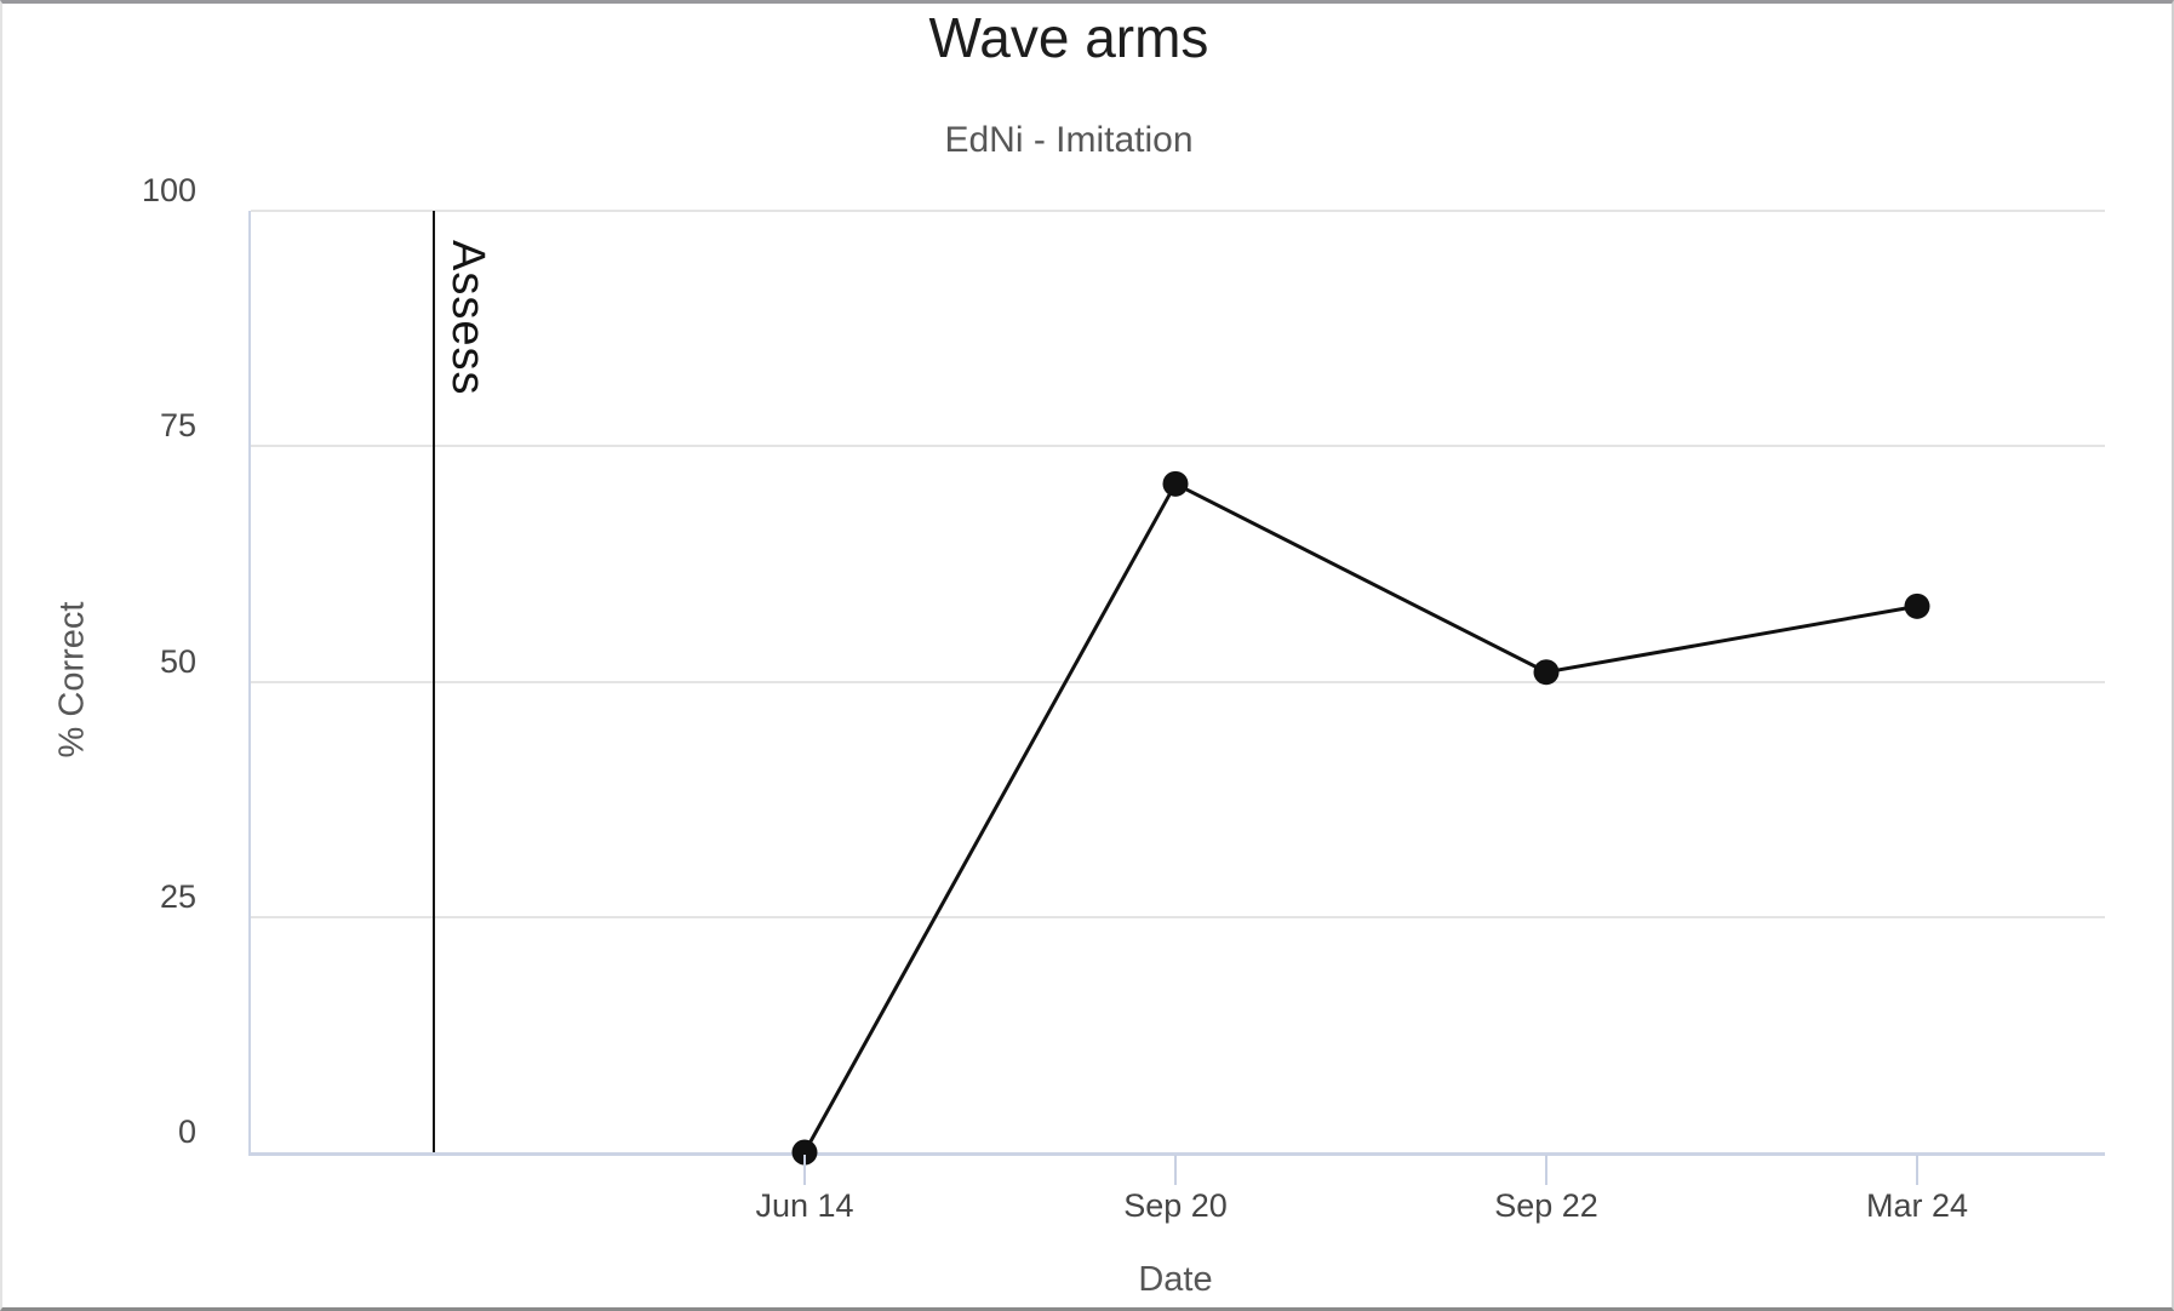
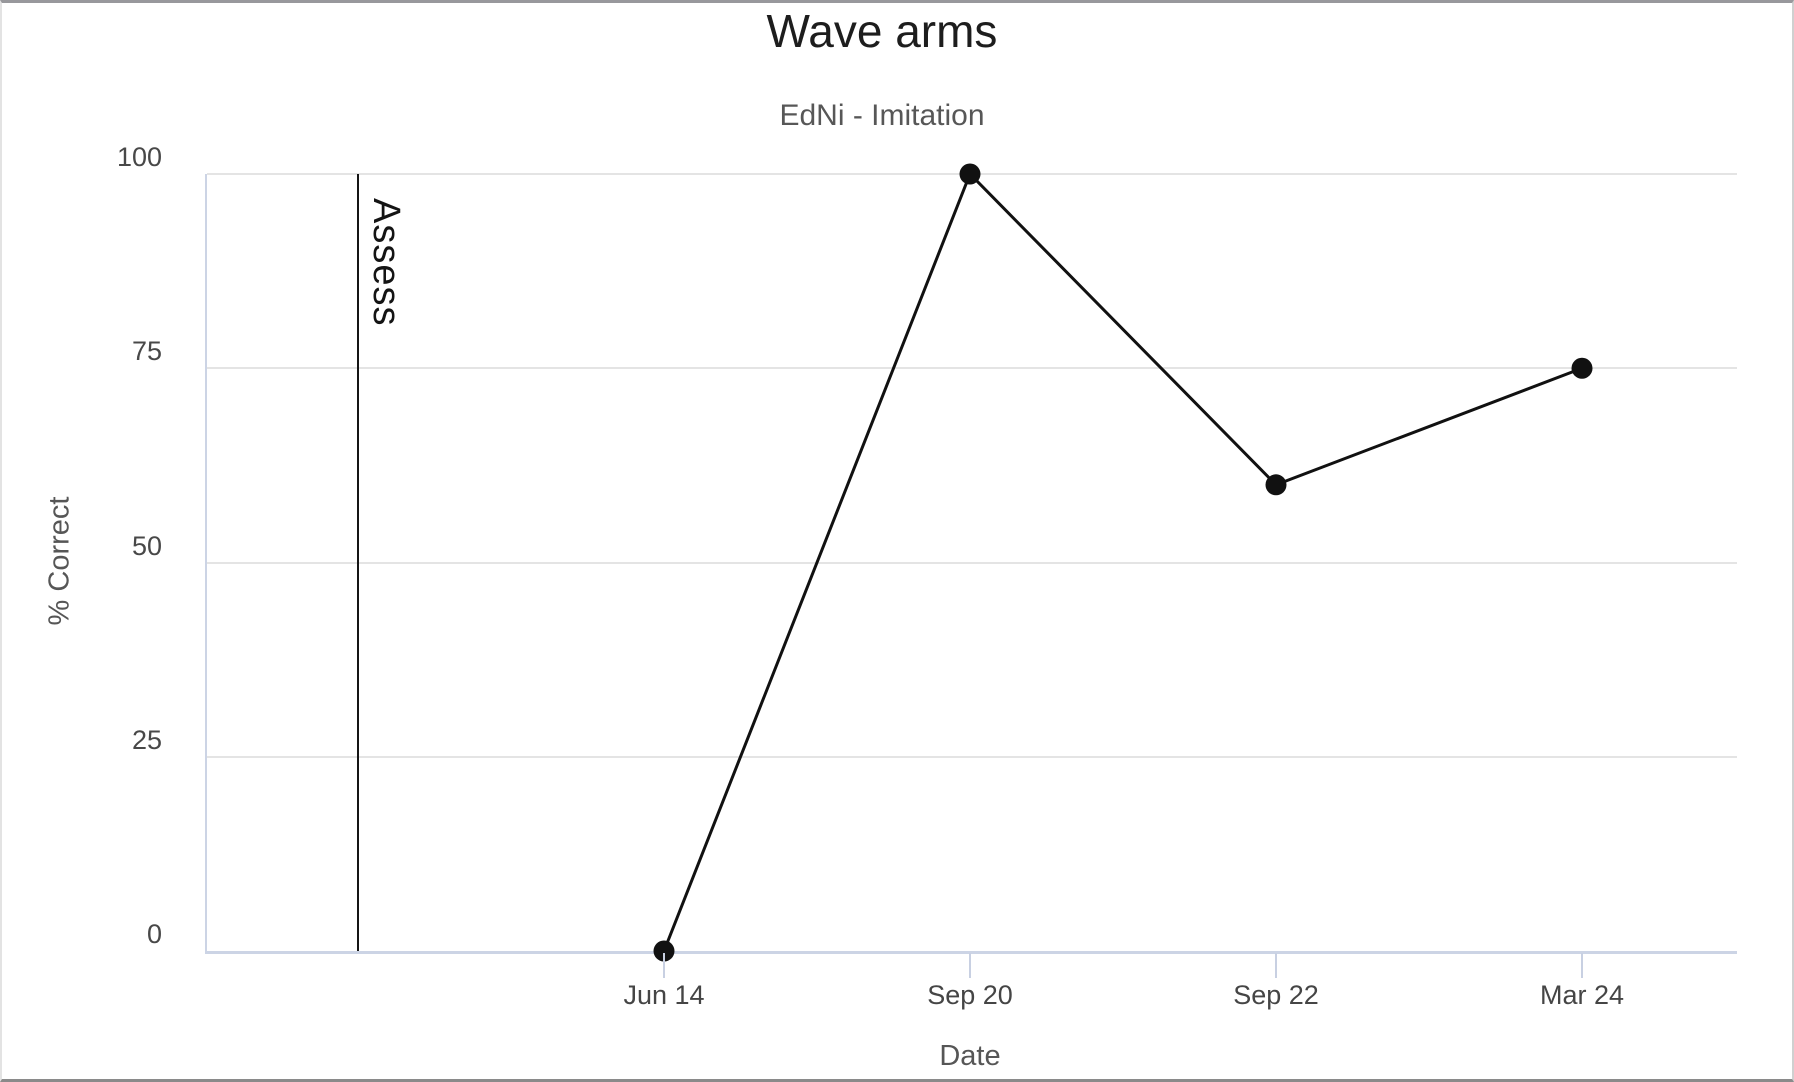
Sep 20: 71 -> 100
Sep 22: 51 -> 60
Mar 24: 58 -> 75
